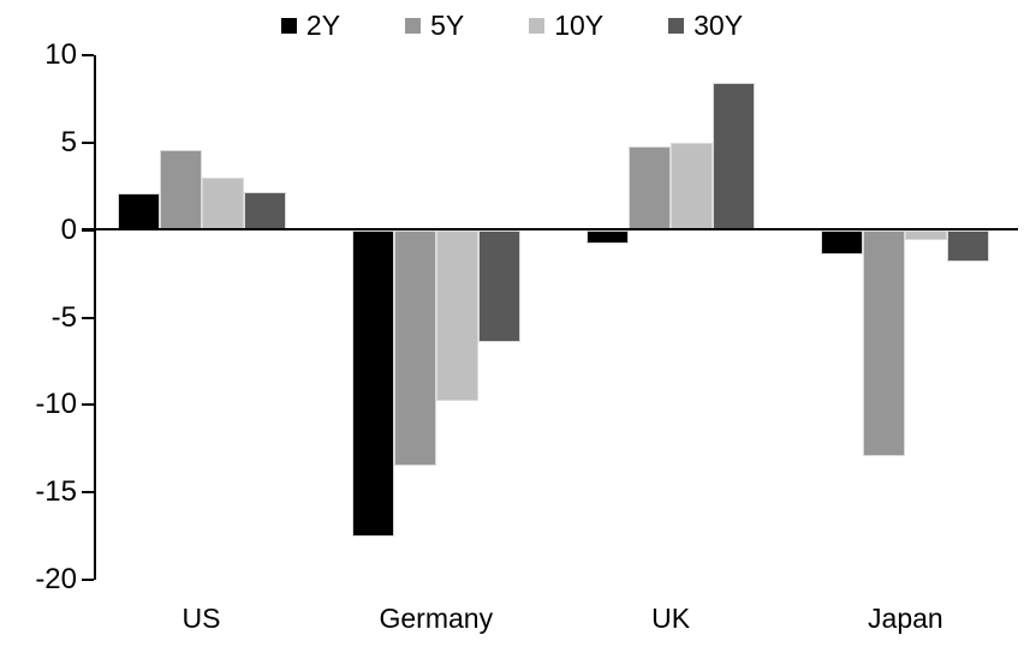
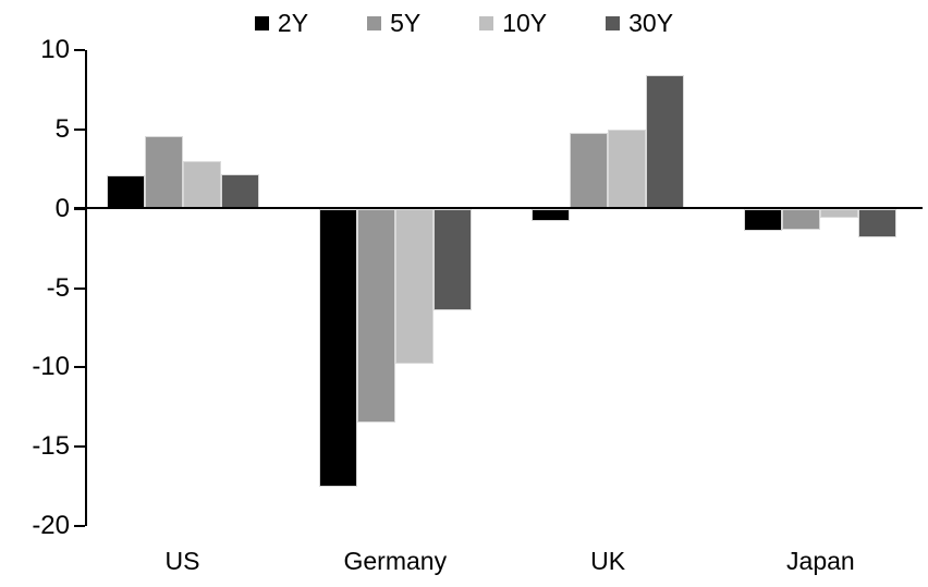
5Y/Japan: -12.9 -> -1.3
